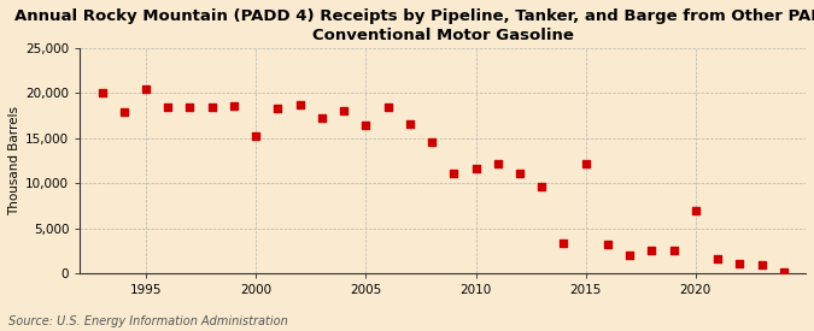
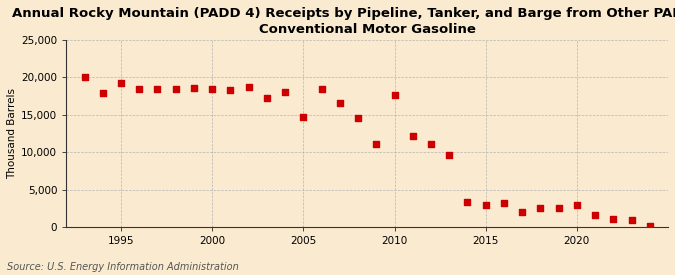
1995: 20,400 -> 19,200
2000: 15,200 -> 18,400
2005: 16,400 -> 14,700
2010: 11,600 -> 17,600
2015: 12,200 -> 2,900
2020: 7,000 -> 3,000
